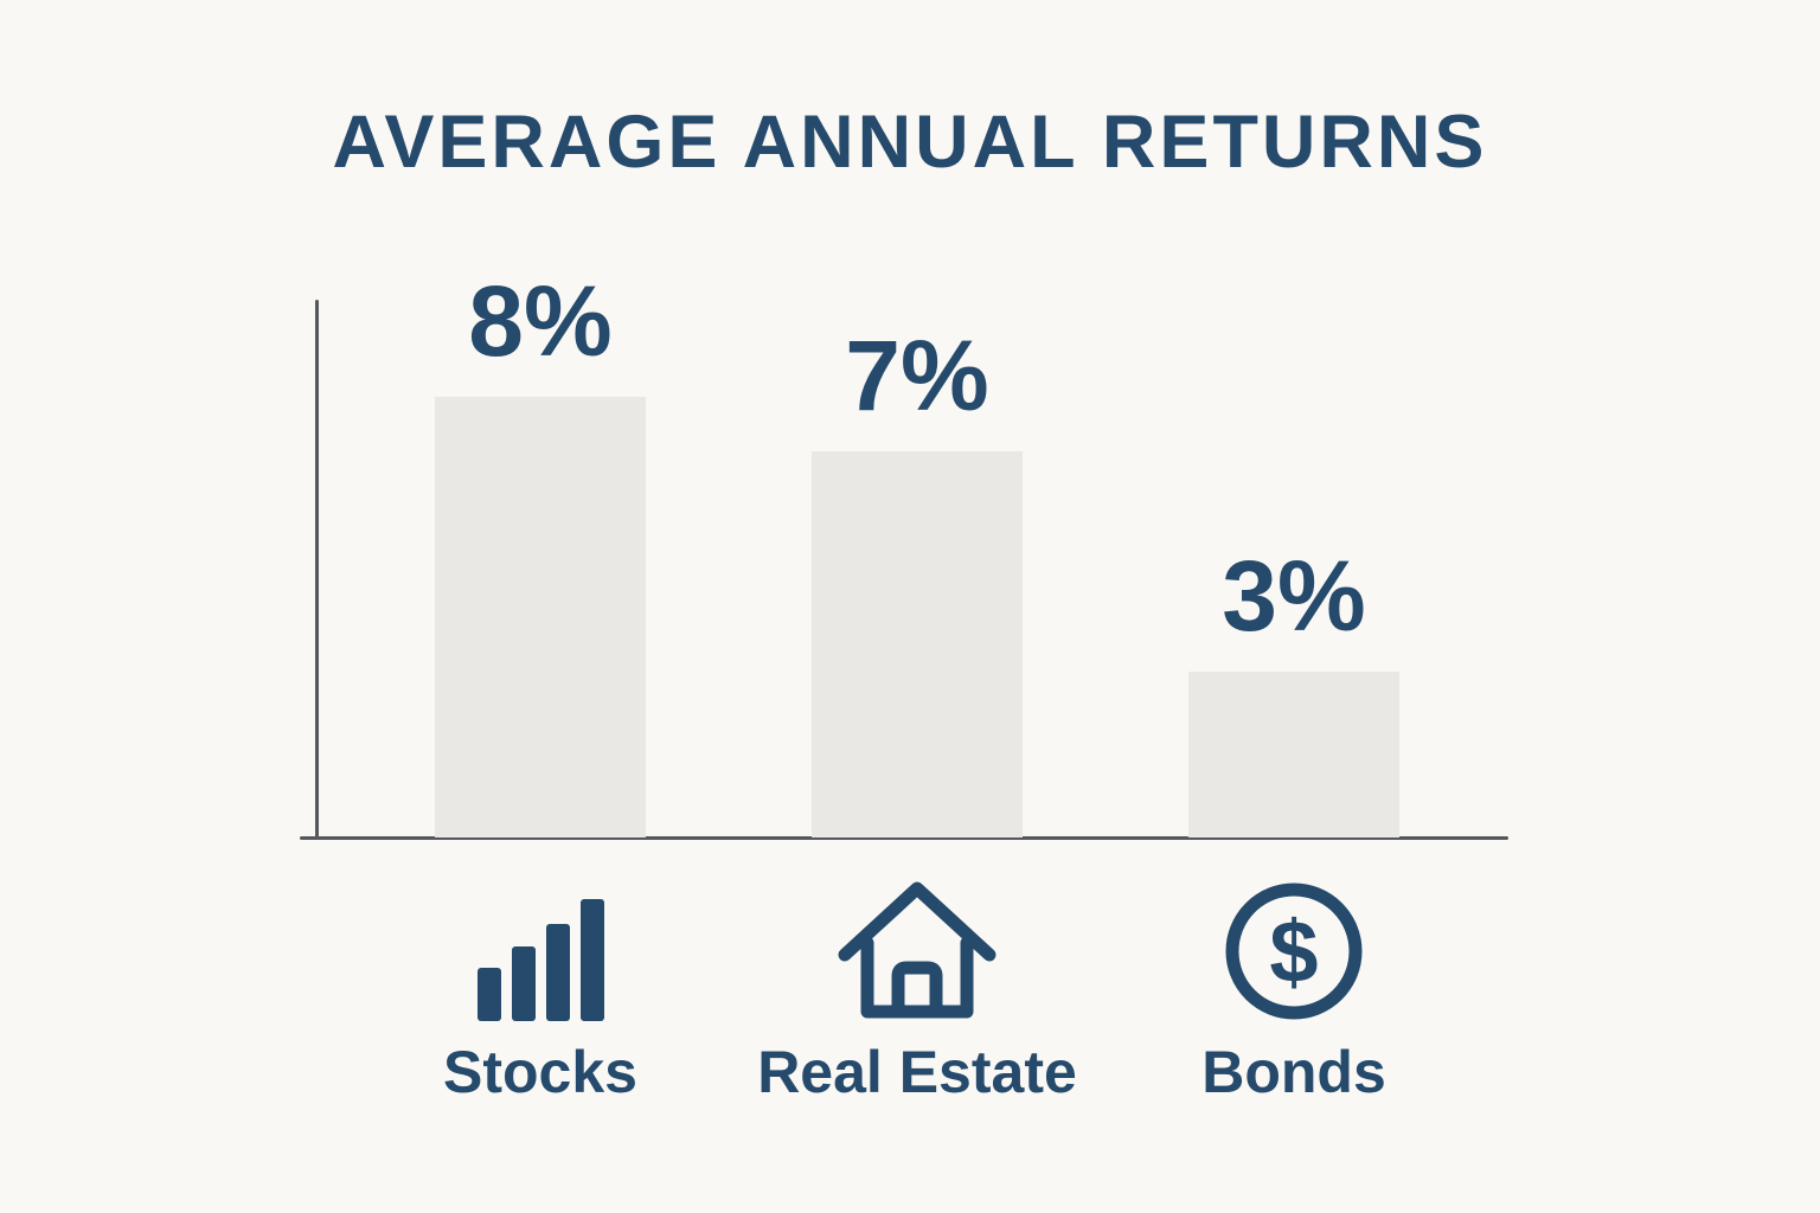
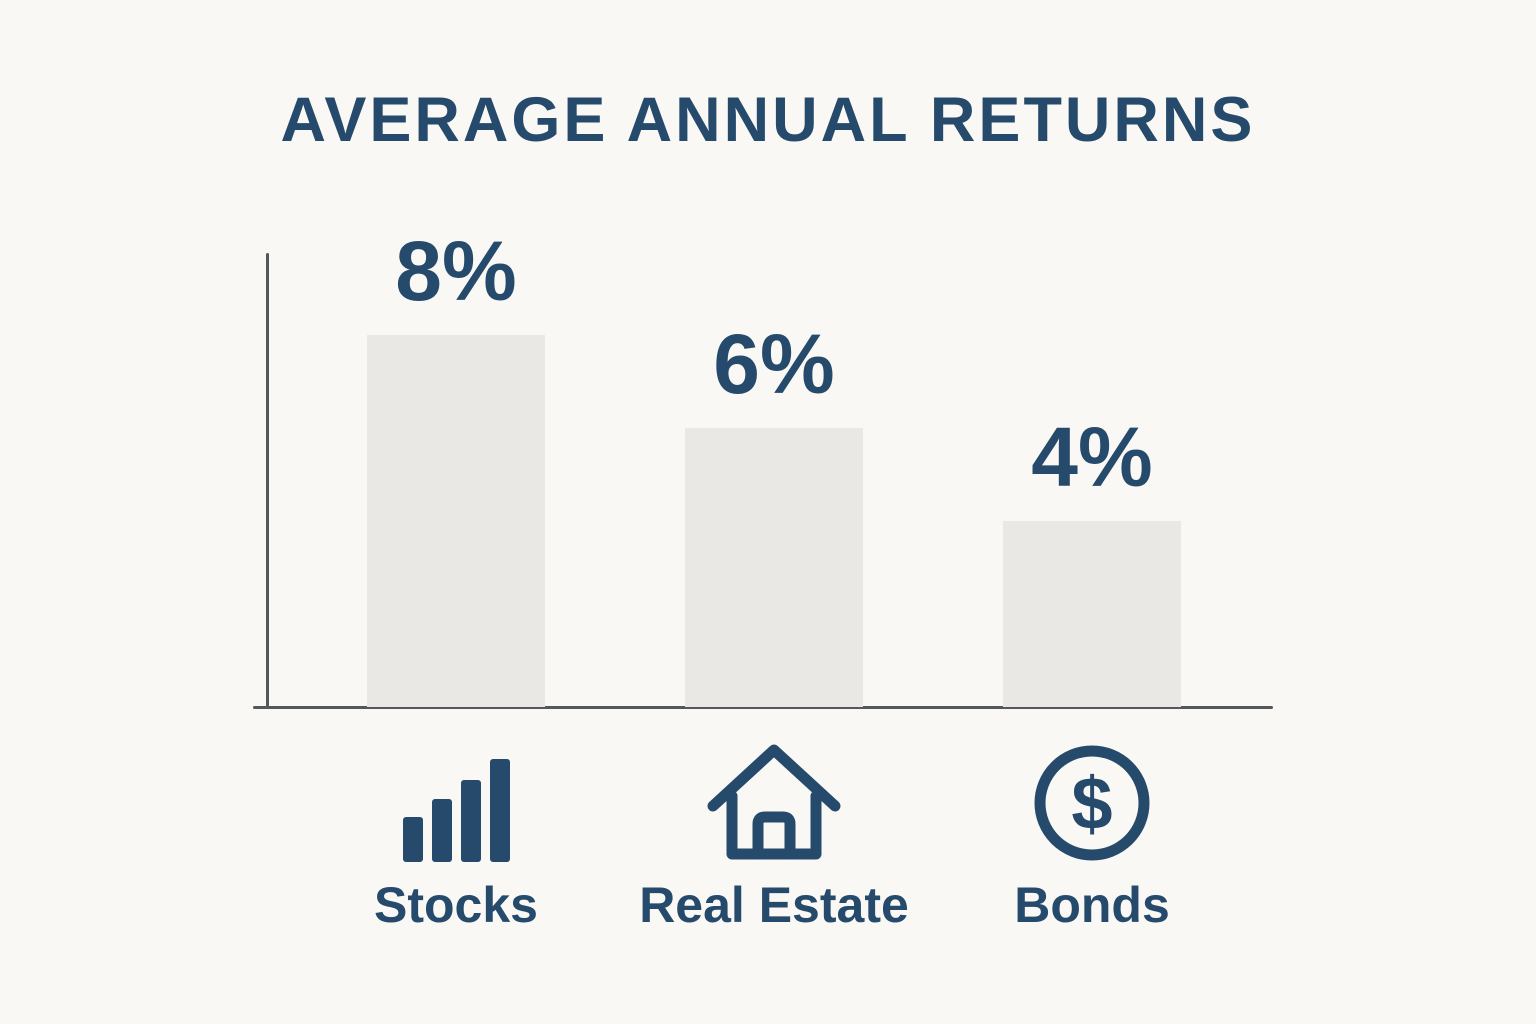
Real Estate: 7% -> 6%
Bonds: 3% -> 4%
